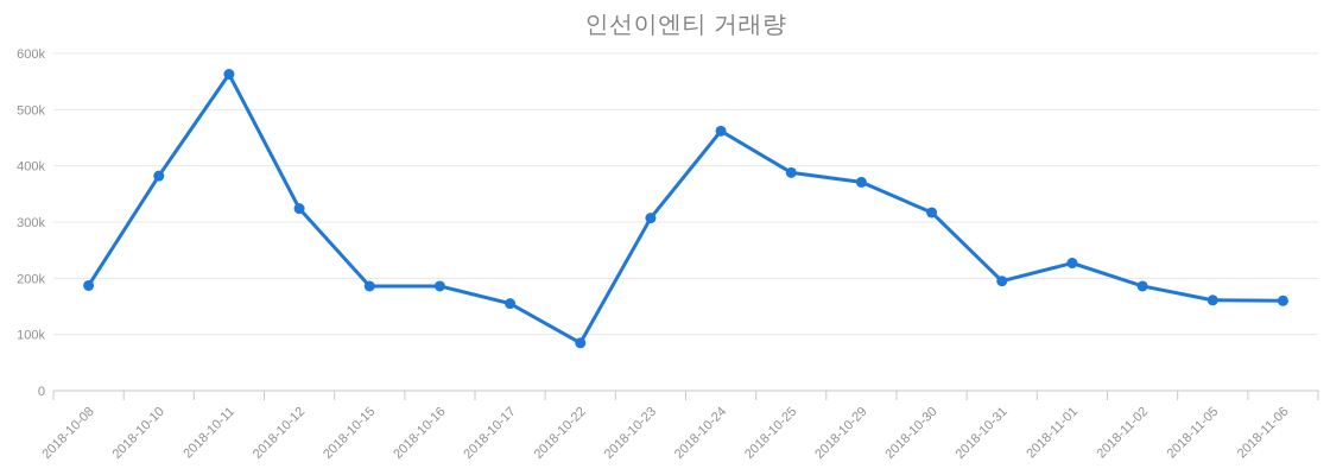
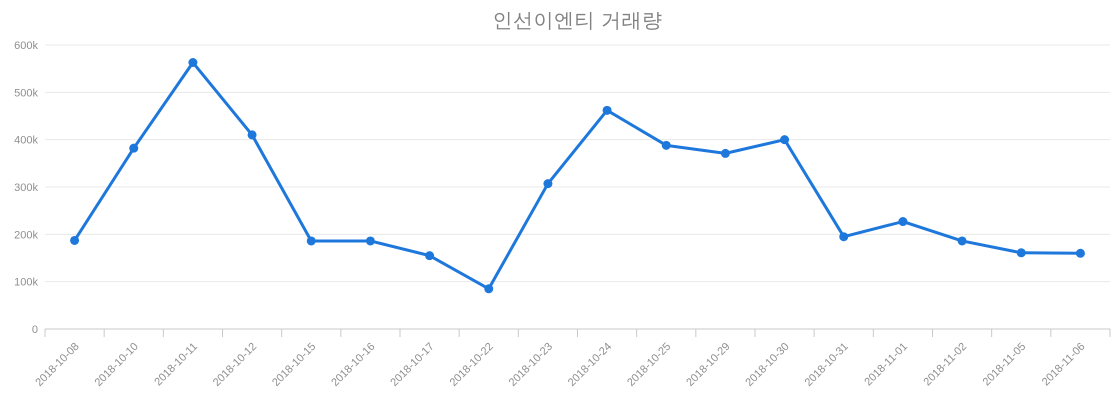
2018-10-12: 320k -> 410k
2018-10-30: 320k -> 400k
